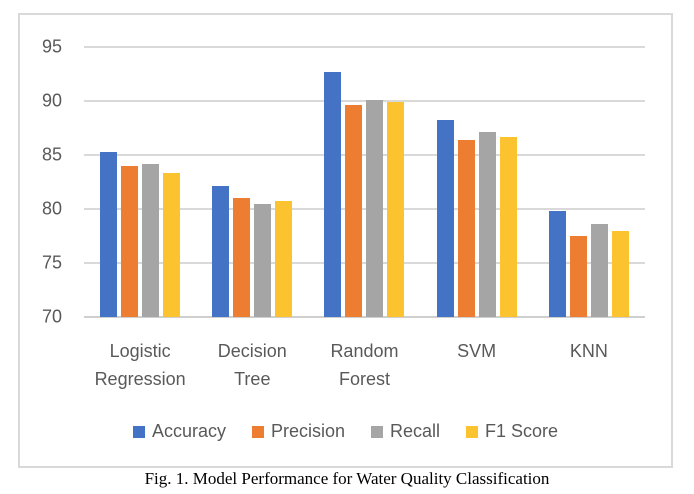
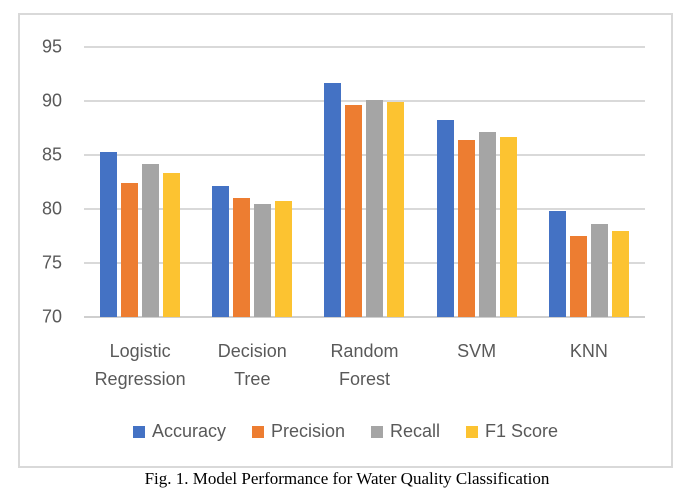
Precision/Logistic Regression: 84.0 -> 82.4
Accuracy/Random Forest: 92.7 -> 91.7
